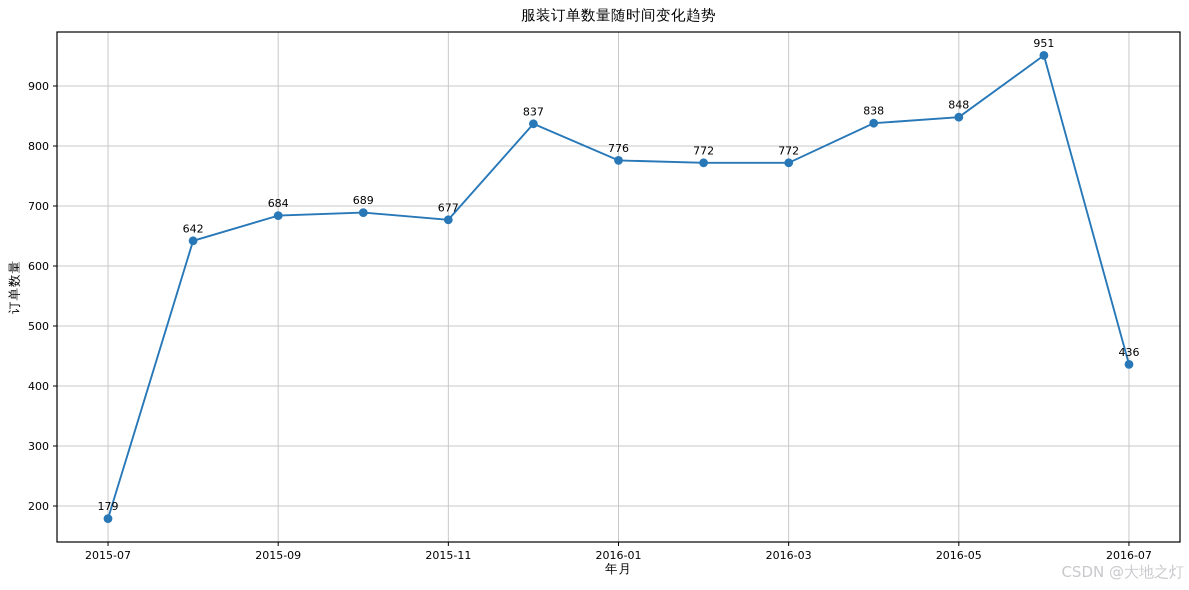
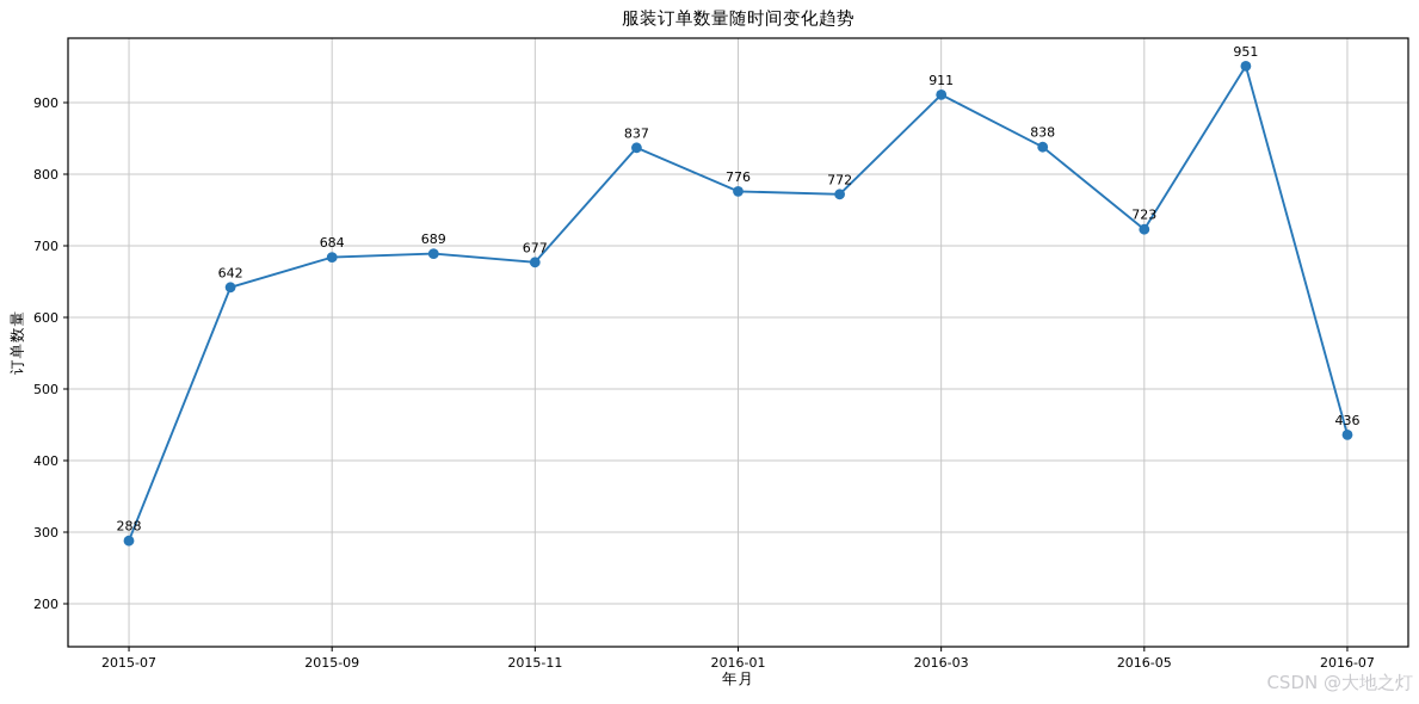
2015-07: 179 -> 288
2016-03: 772 -> 911
2016-05: 848 -> 723
